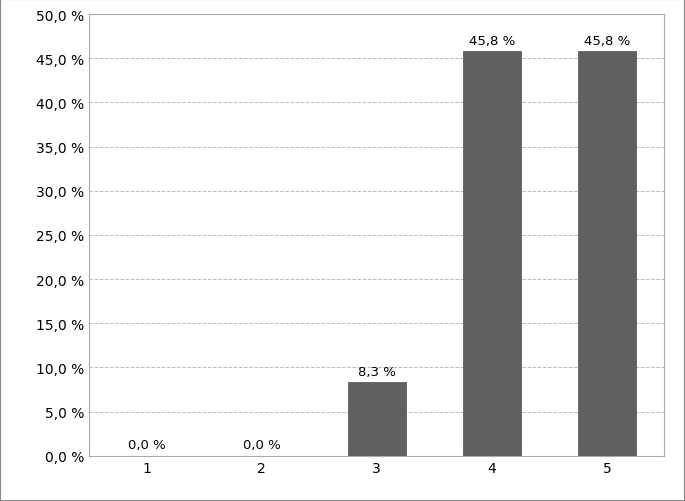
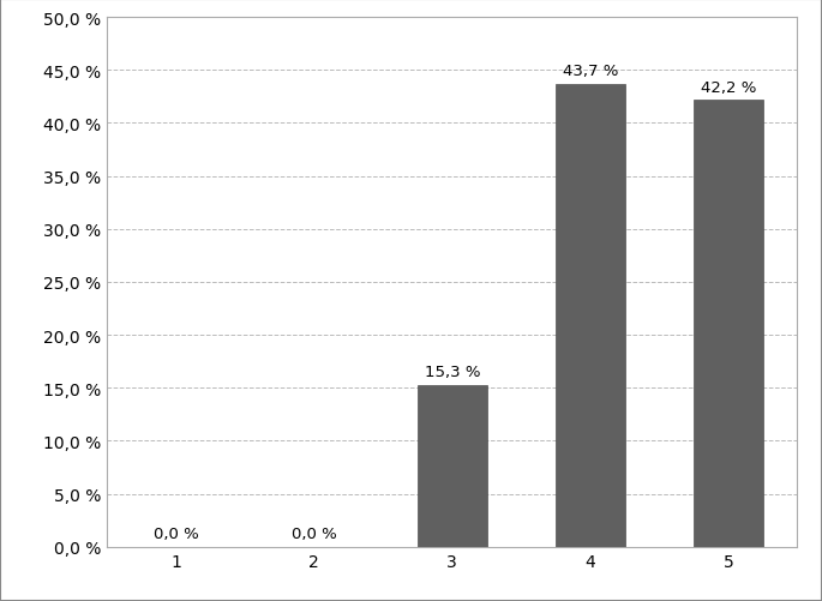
3: 8,3 -> 15,3
4: 45,8 -> 43,7
5: 45,8 -> 42,2
